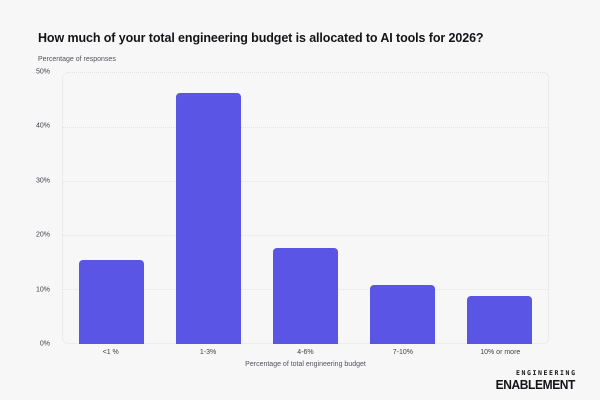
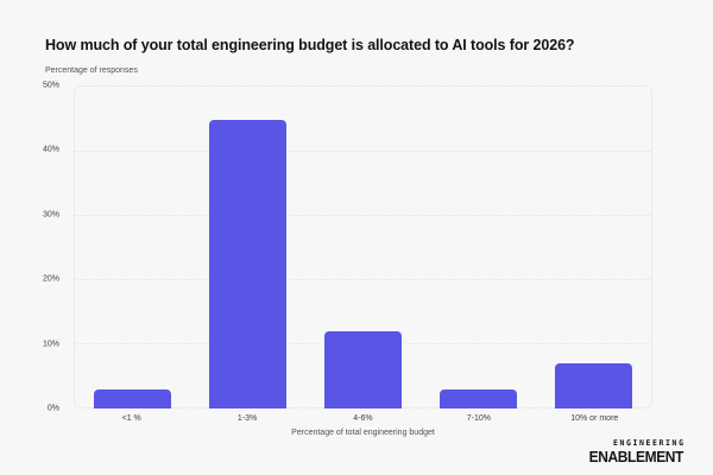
<1 %: 16% -> 3%
1-3%: 46% -> 45%
4-6%: 18% -> 12%
7-10%: 11% -> 3%
10% or more: 9% -> 7%
